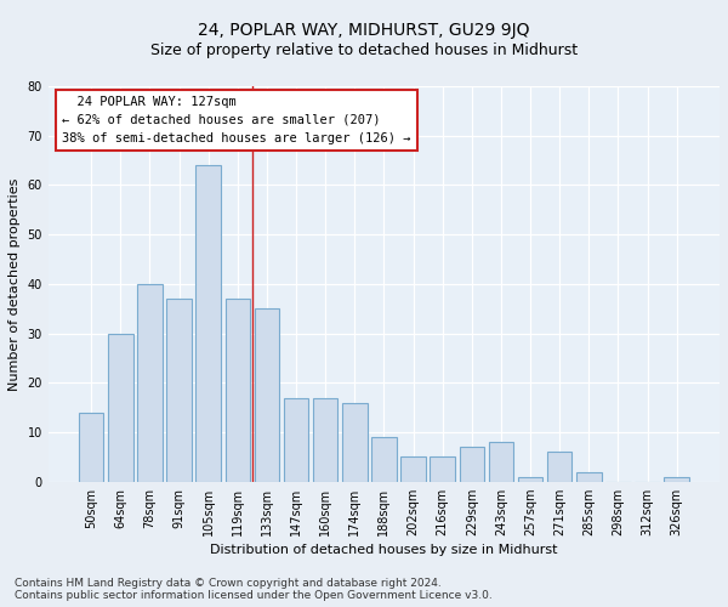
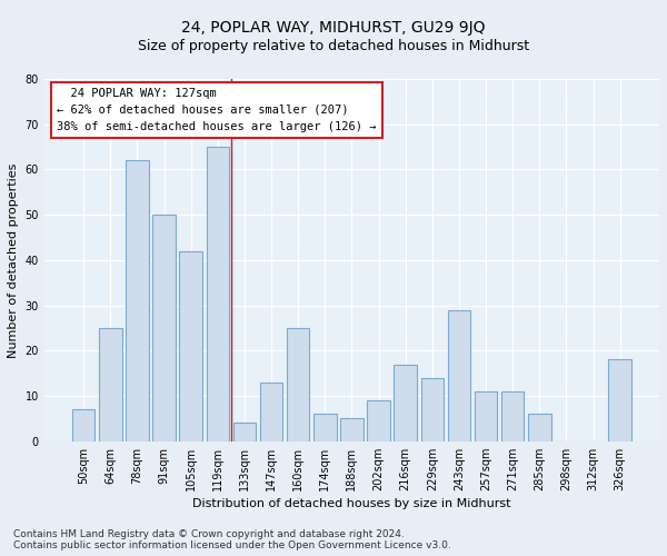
50sqm: 14 -> 7
64sqm: 30 -> 25
78sqm: 40 -> 62
91sqm: 37 -> 50
105sqm: 64 -> 42
119sqm: 37 -> 65
133sqm: 35 -> 4
147sqm: 17 -> 13
160sqm: 17 -> 25
174sqm: 16 -> 6
188sqm: 9 -> 5
202sqm: 5 -> 9
216sqm: 5 -> 17
229sqm: 7 -> 14
243sqm: 8 -> 29
257sqm: 1 -> 11
271sqm: 6 -> 11
285sqm: 2 -> 6
326sqm: 1 -> 18
